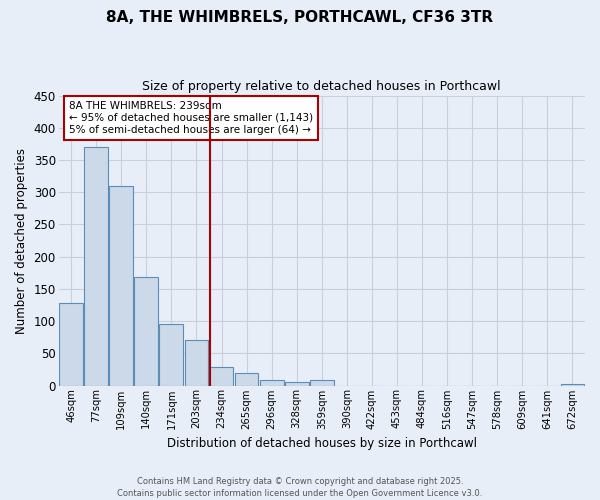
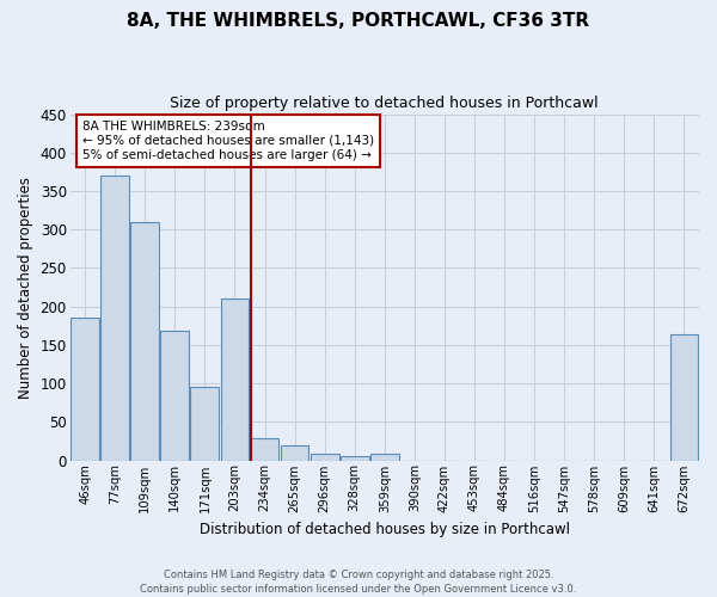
46sqm: 128 -> 186
203sqm: 70 -> 210
672sqm: 2 -> 164
